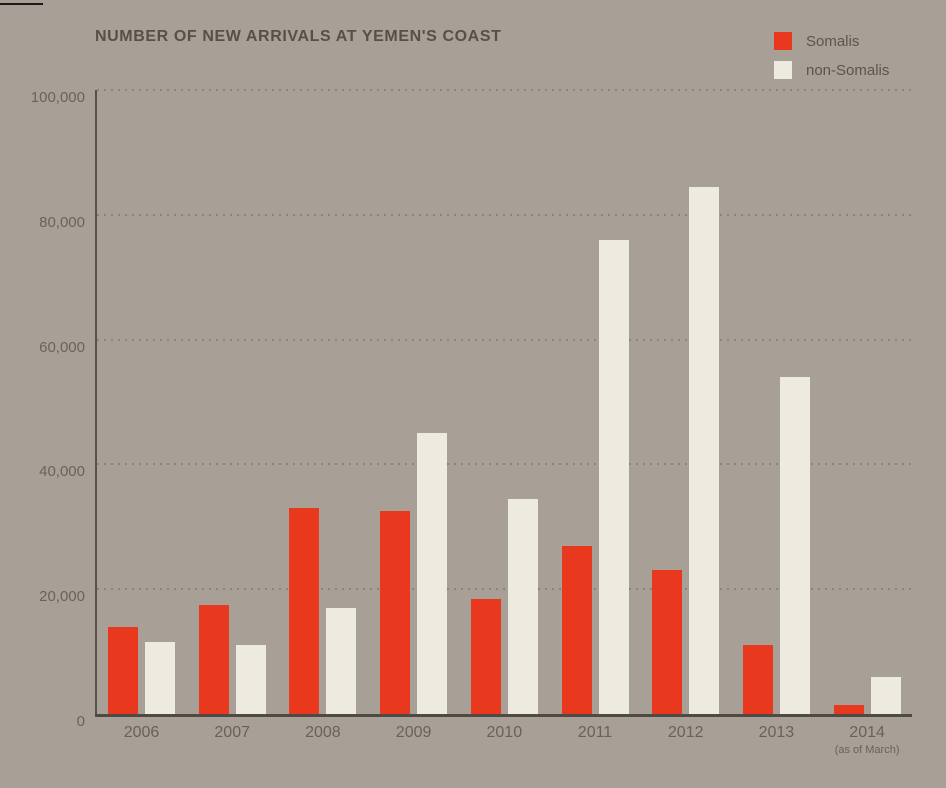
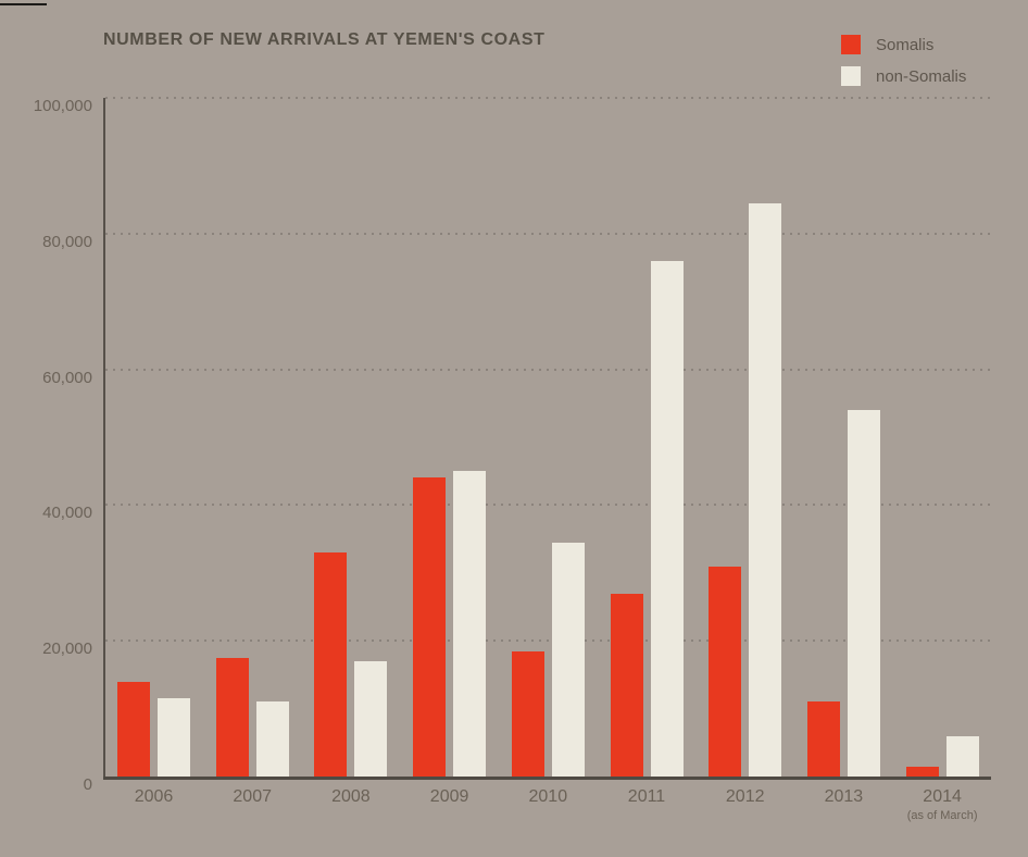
Somalis/2009: 32000 -> 44000
Somalis/2012: 23000 -> 31000
